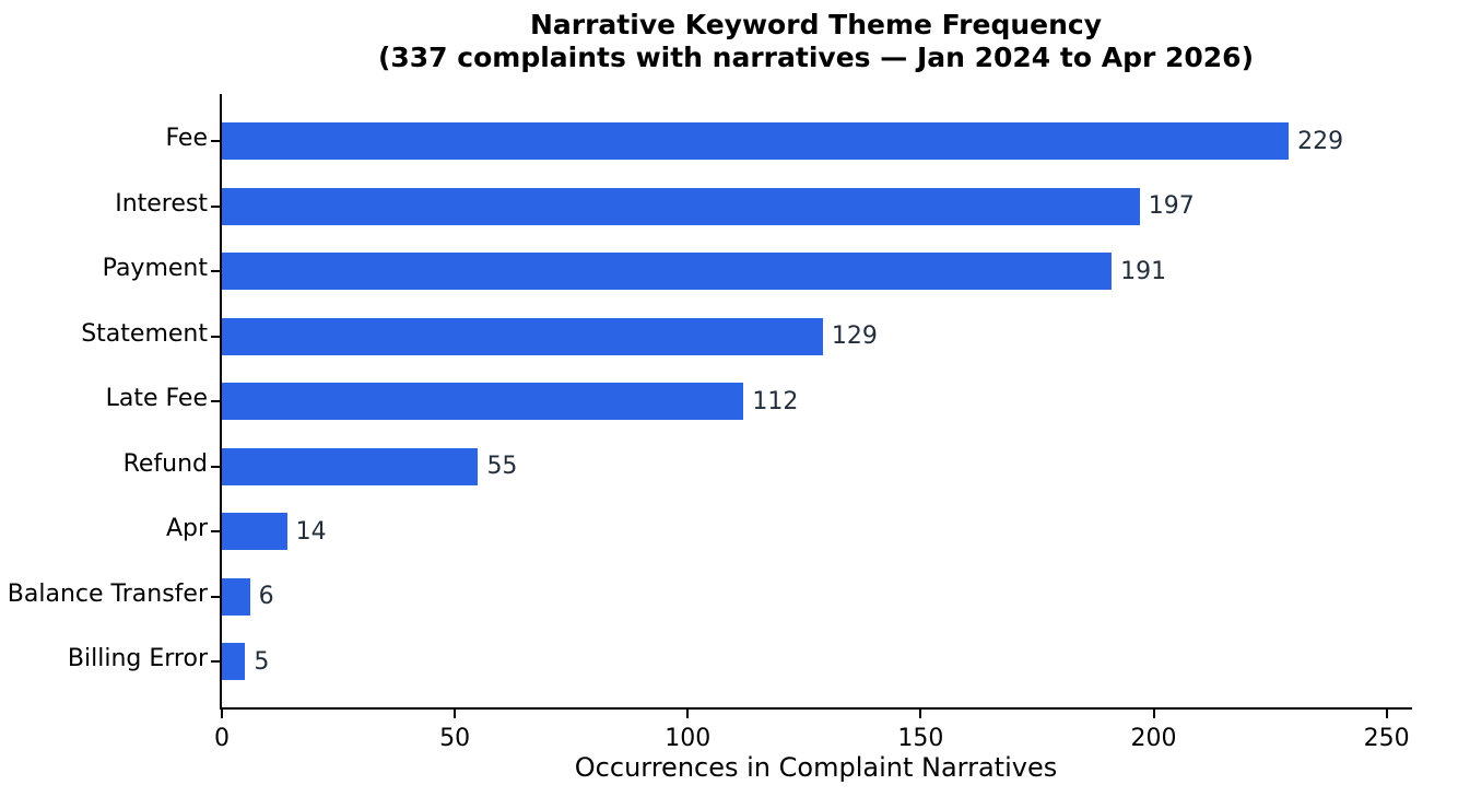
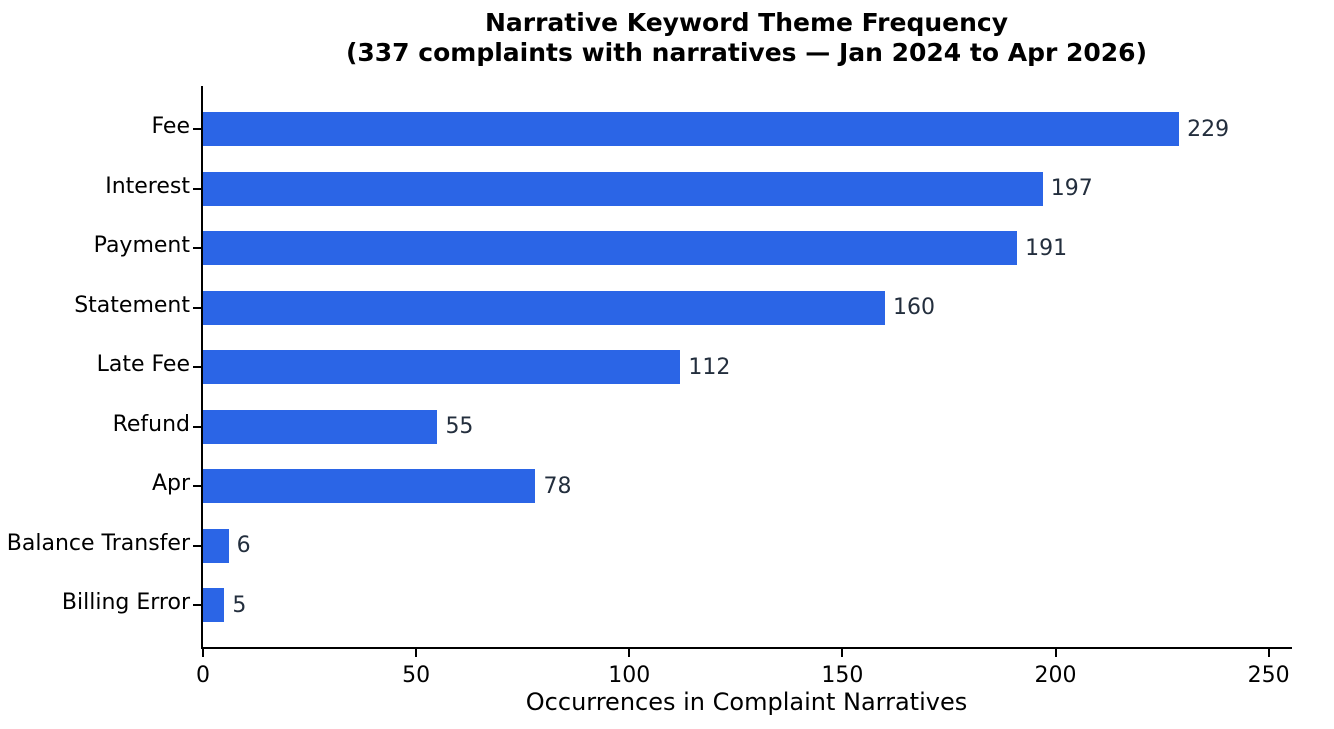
Statement: 129 -> 160
Apr: 14 -> 78
